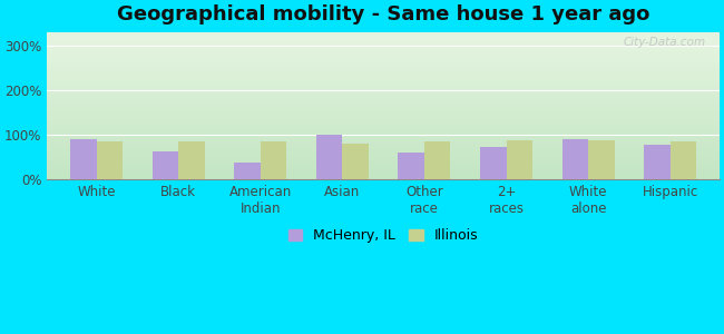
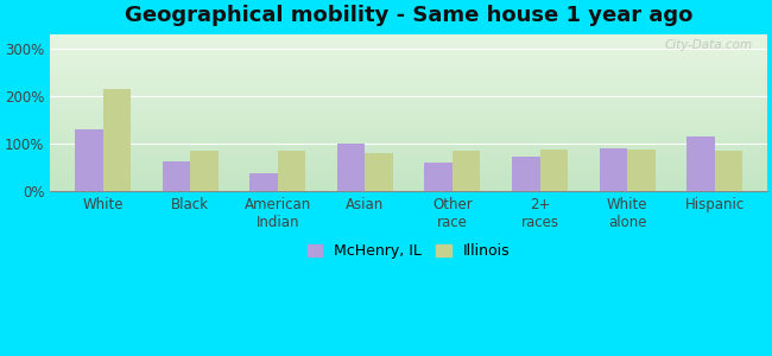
McHenry, IL/White: 90% -> 130%
Illinois/White: 85% -> 215%
McHenry, IL/Hispanic: 77% -> 115%
